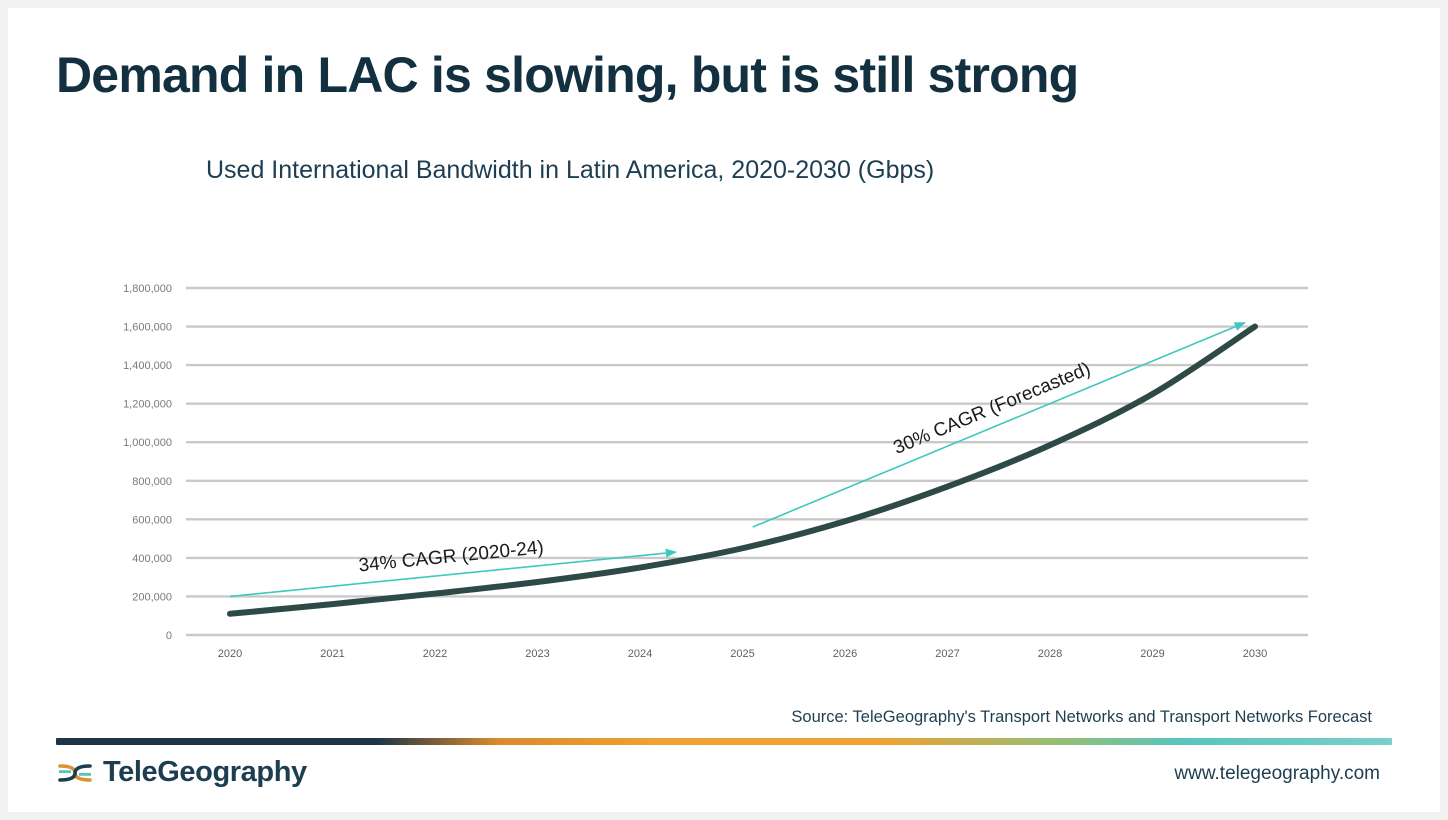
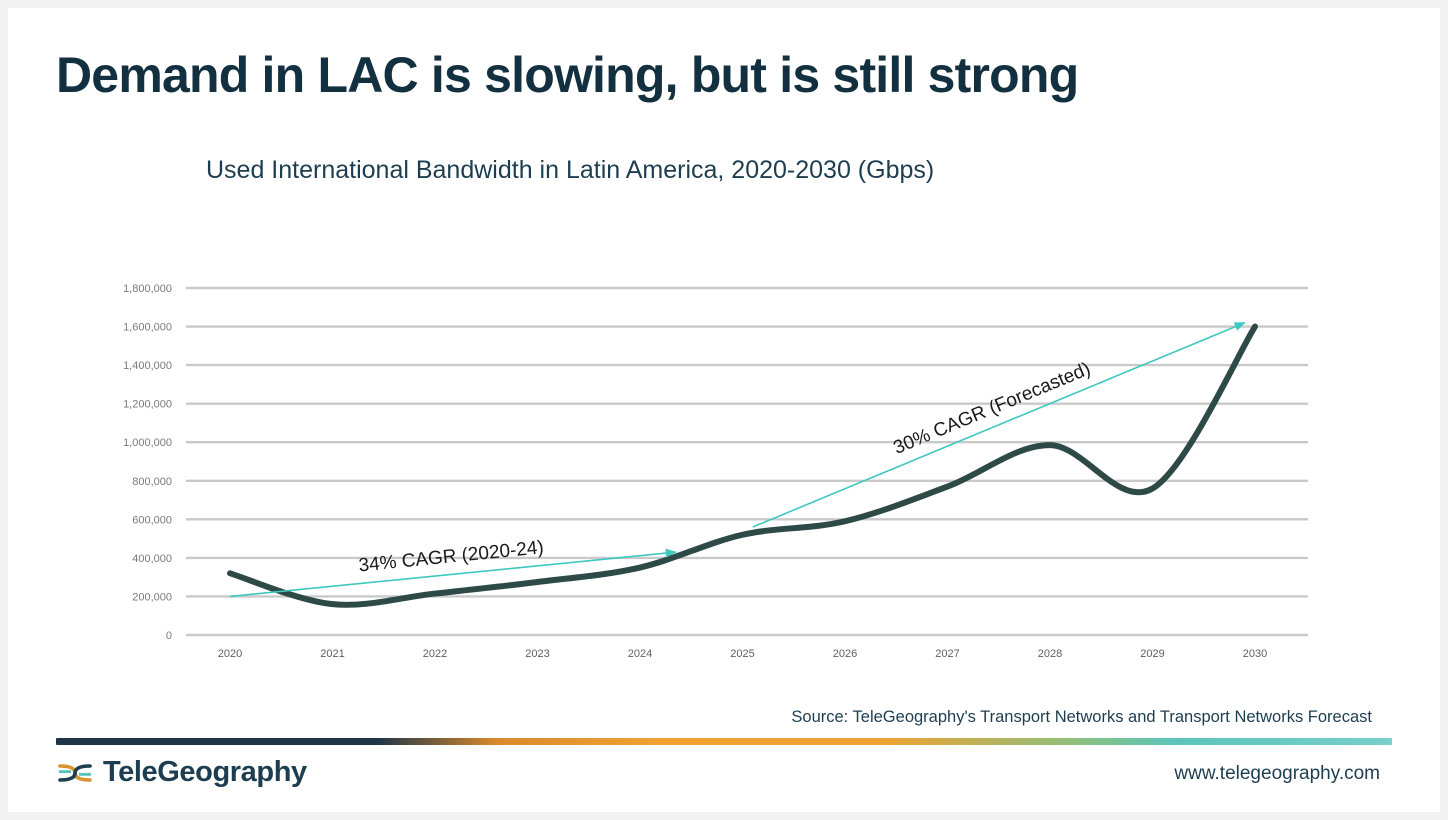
2020: 110000 -> 320000
2025: 450000 -> 520000
2029: 1250000 -> 760000
